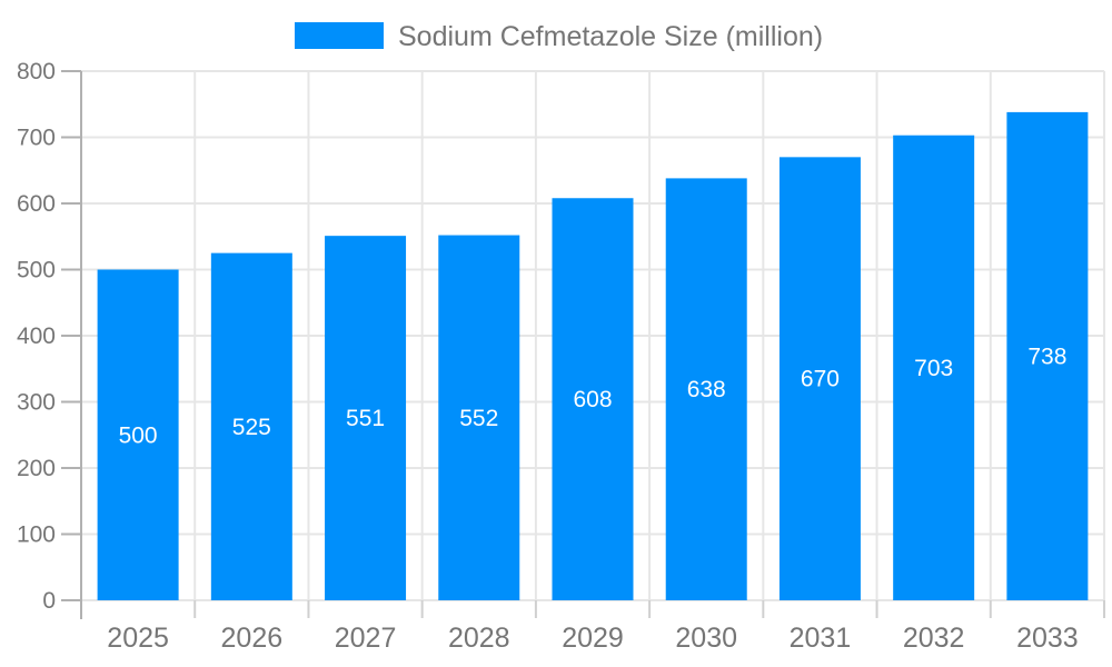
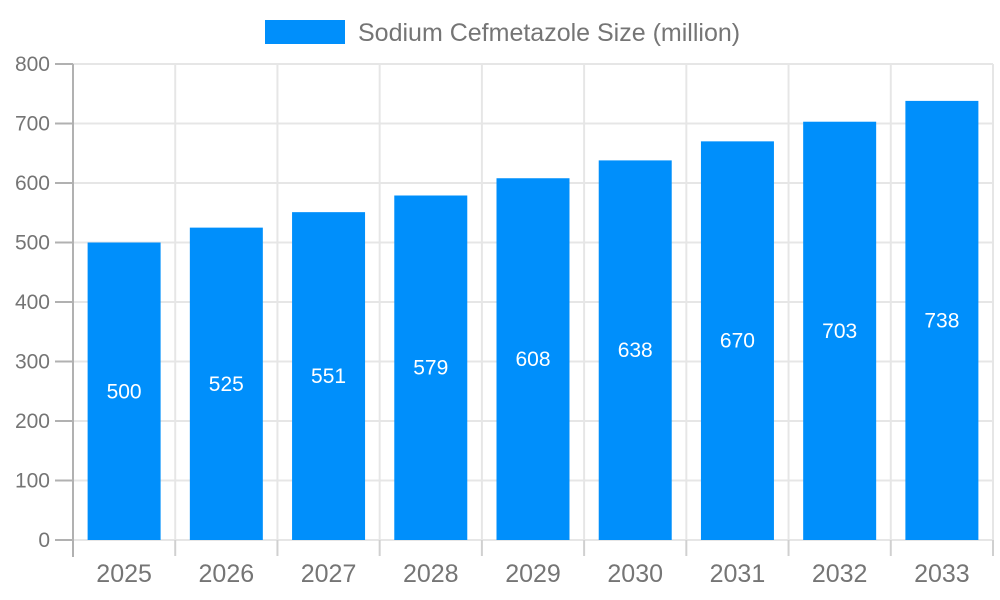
2028: 552 -> 579
